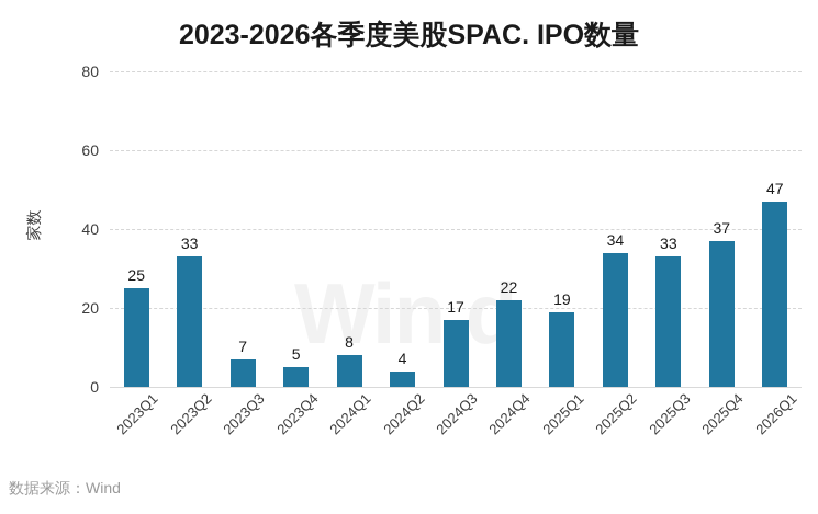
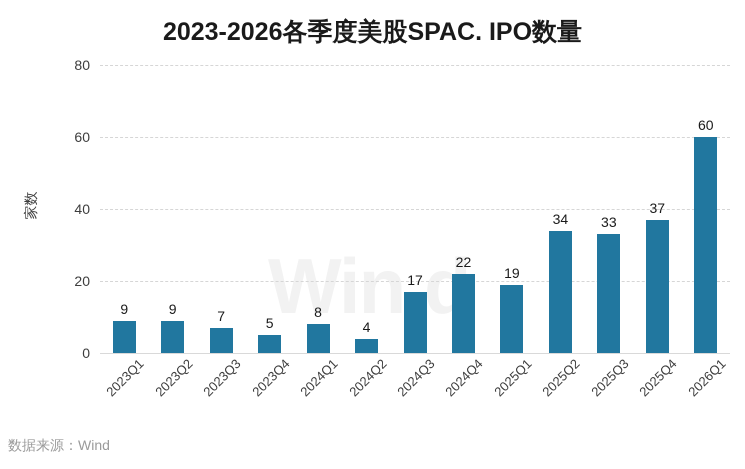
2023Q1: 25 -> 9
2023Q2: 33 -> 9
2026Q1: 47 -> 60
